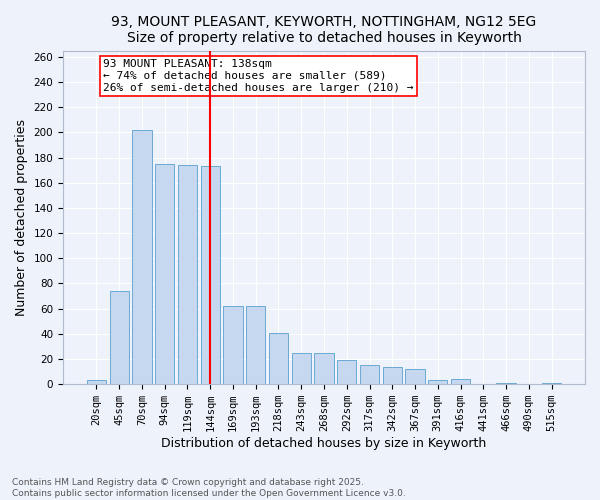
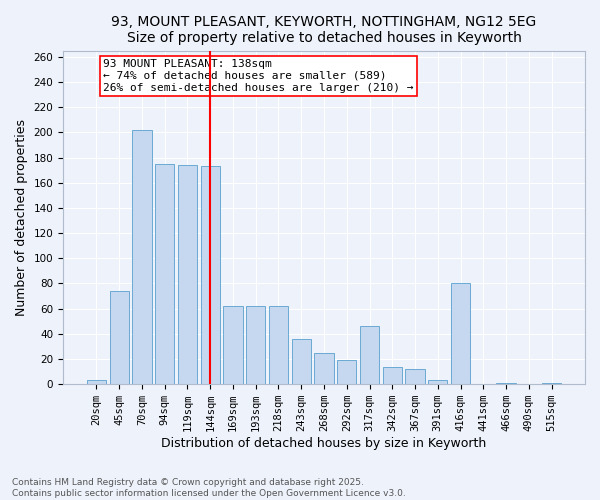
218sqm: 41 -> 62
243sqm: 25 -> 36
317sqm: 15 -> 46
416sqm: 4 -> 80
